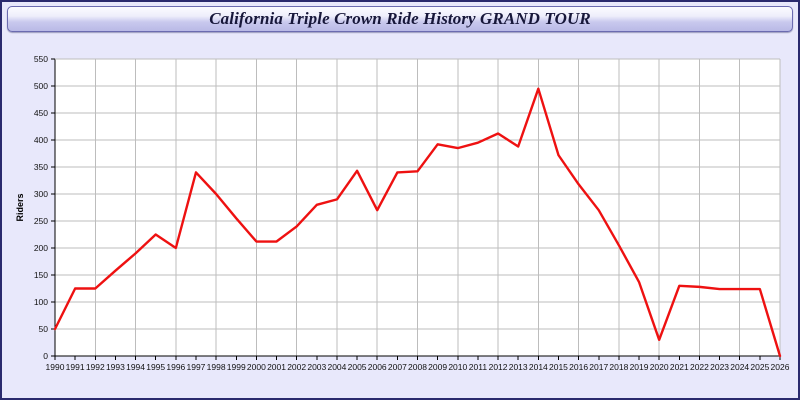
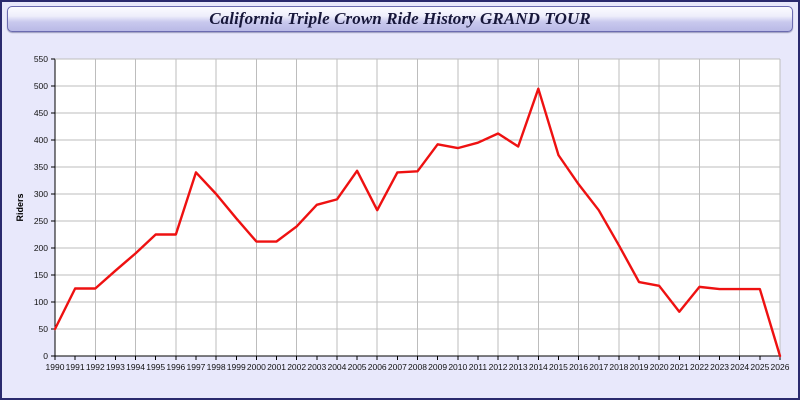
1996: 200 -> 220
2020: 30 -> 130
2021: 130 -> 80
